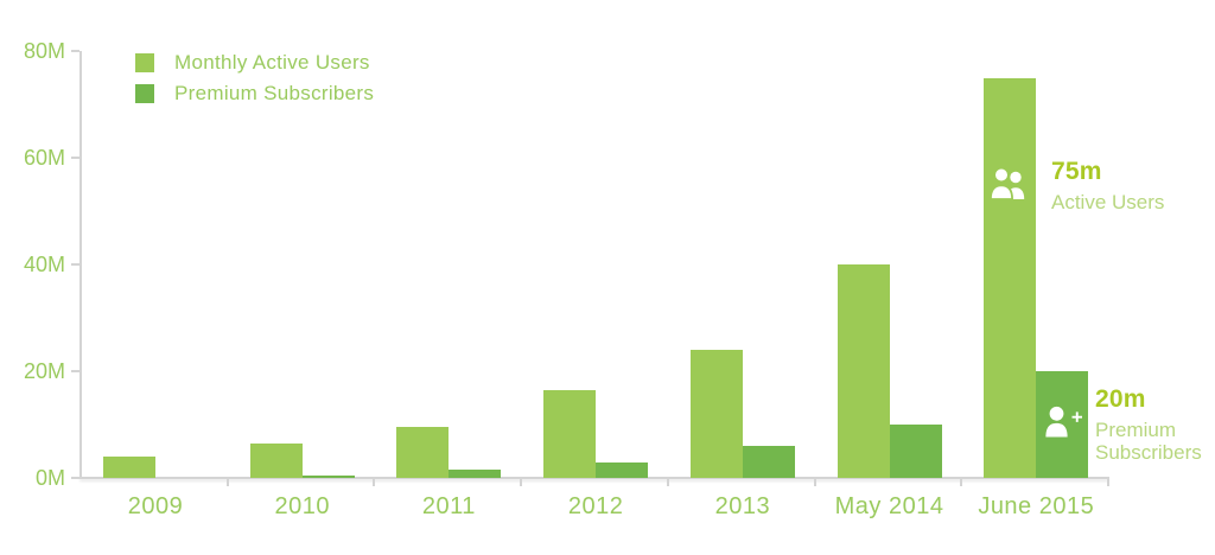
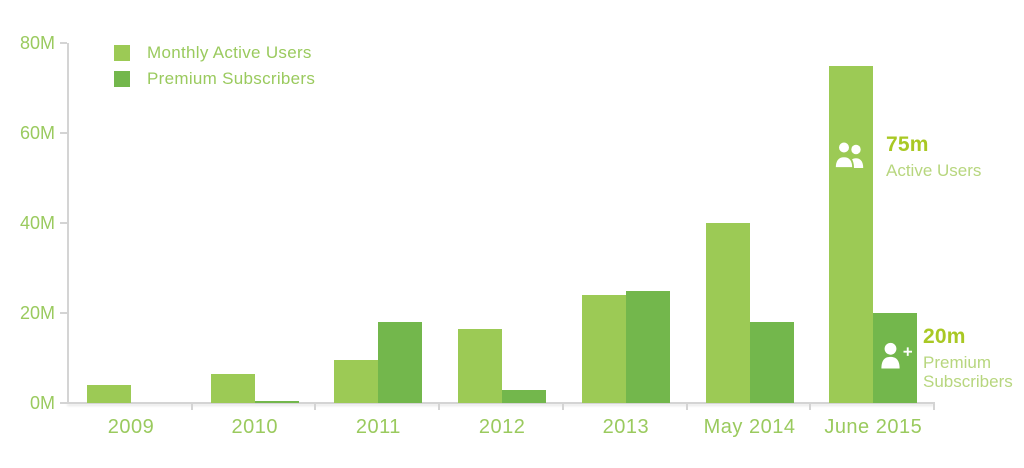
Premium Subscribers/2011: 2M -> 18M
Premium Subscribers/2013: 6M -> 25M
Premium Subscribers/May 2014: 10M -> 18M
